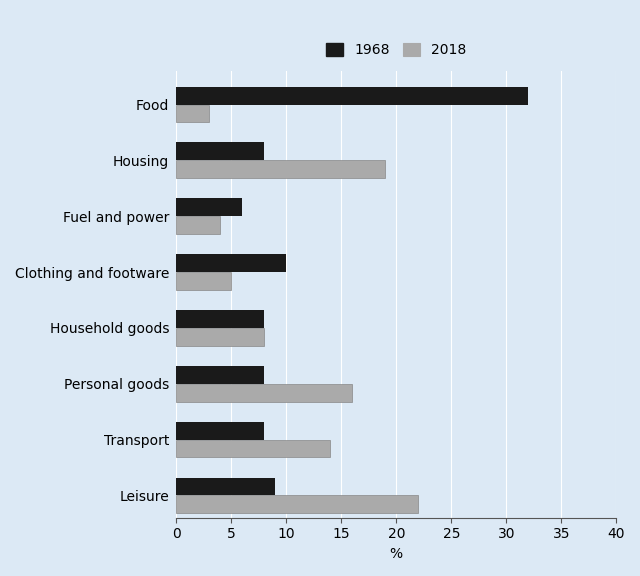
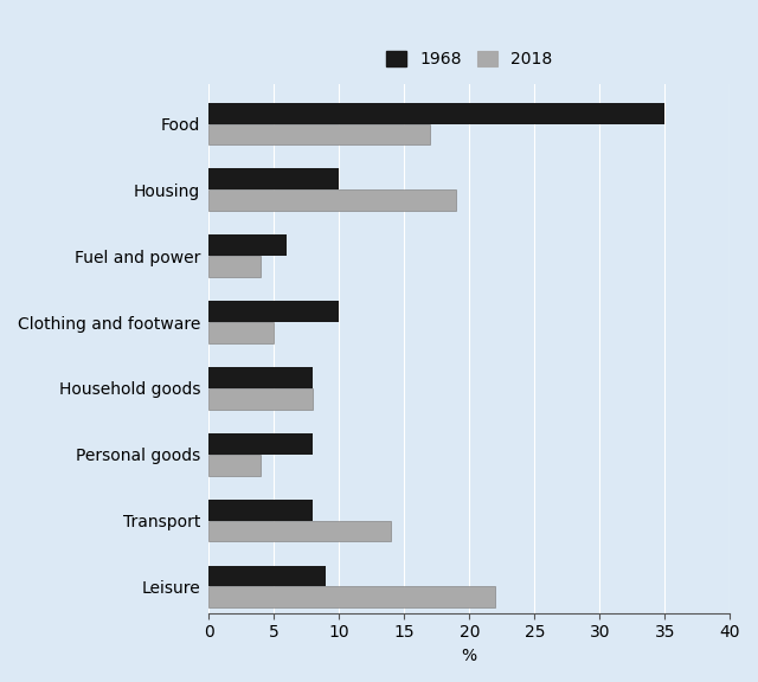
1968/Food: 32 -> 35
2018/Food: 3 -> 17
1968/Housing: 8 -> 10
2018/Personal goods: 16 -> 4
